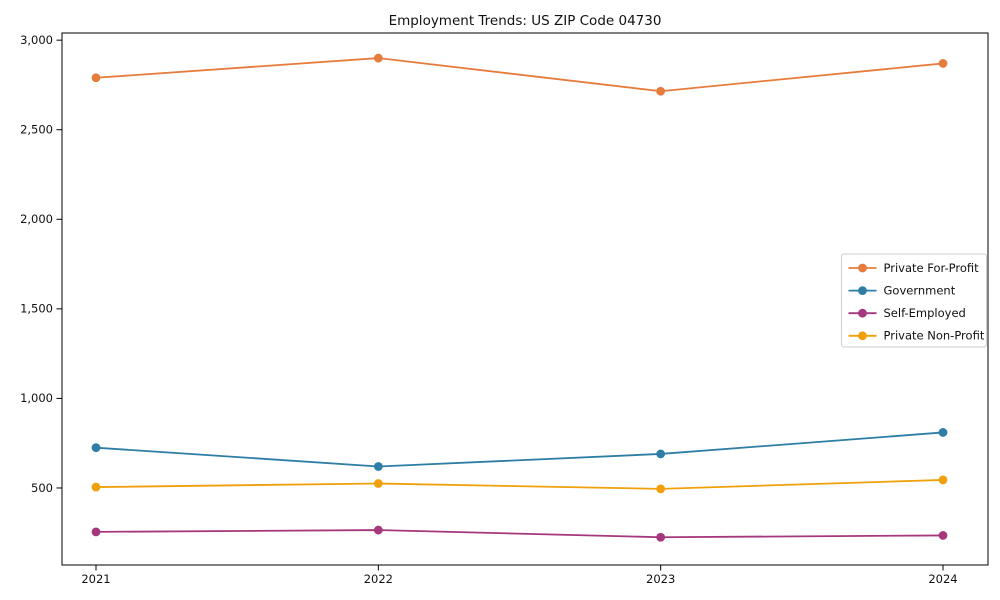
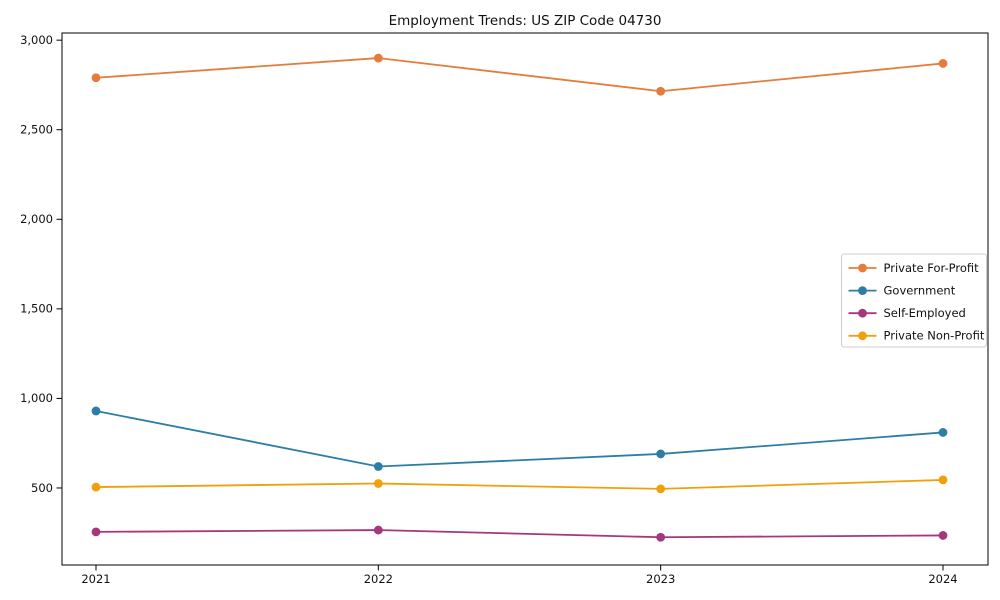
Government/2021: 720 -> 930
